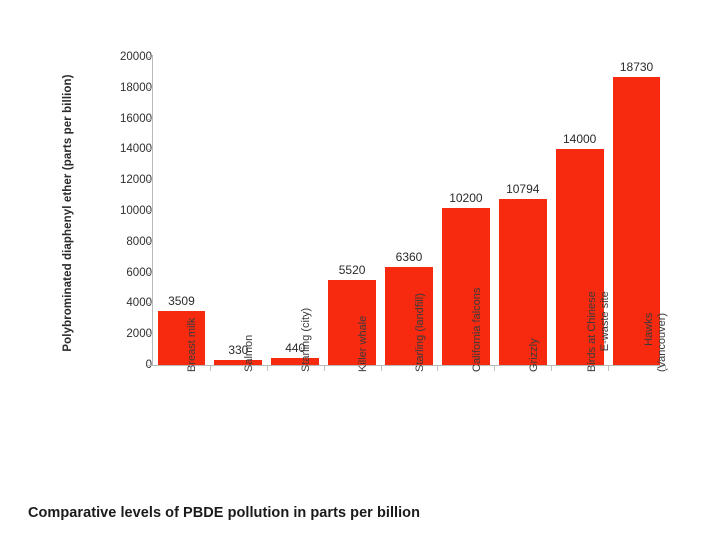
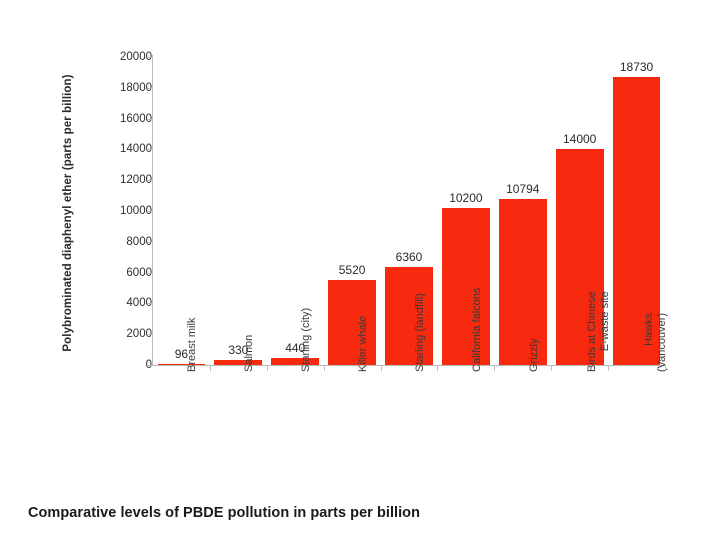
Breast milk: 3509 -> 96
